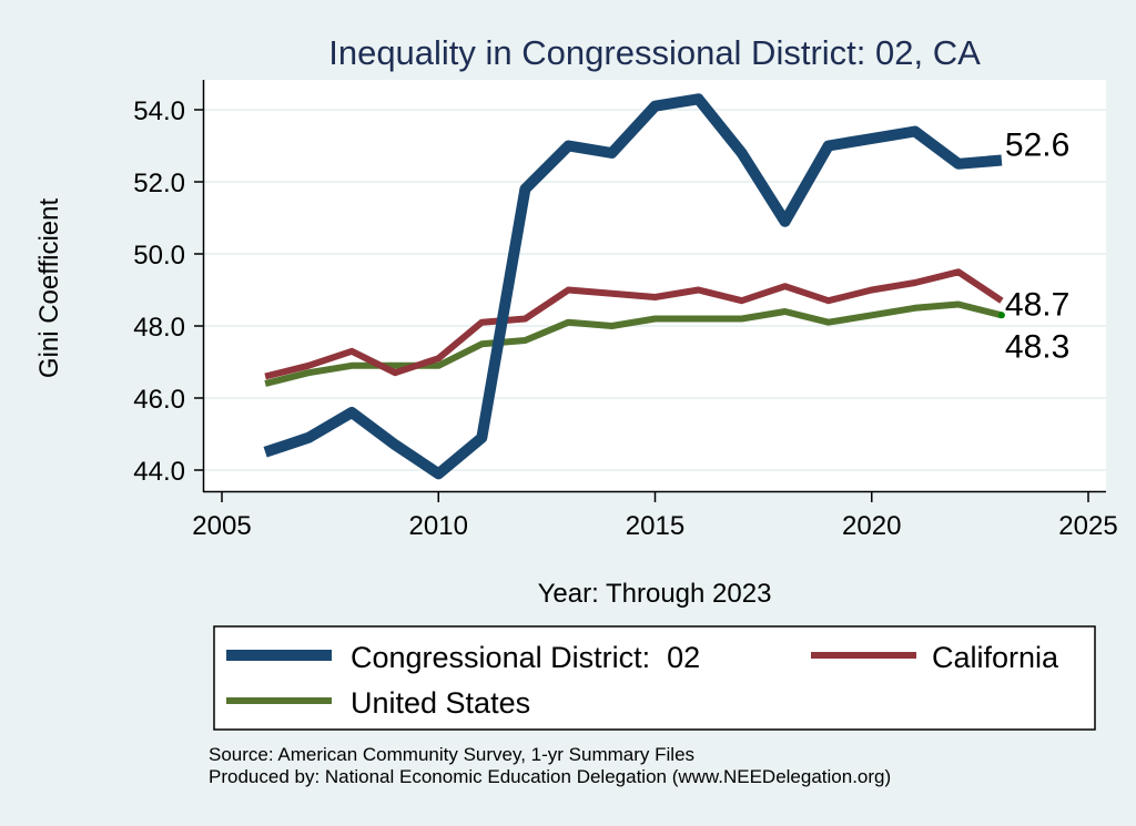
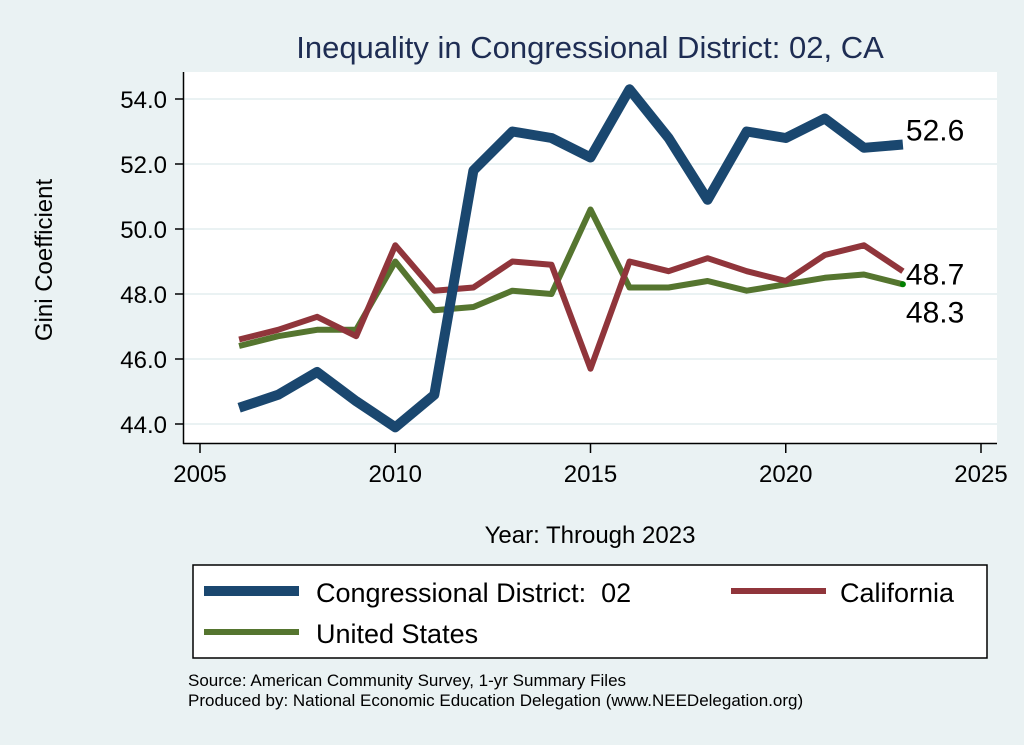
California/2010: 47.1 -> 49.5
United States/2010: 46.9 -> 49.0
Congressional District: 02/2015: 54.1 -> 52.2
California/2015: 48.8 -> 45.7
United States/2015: 48.2 -> 50.6
Congressional District: 02/2020: 53.2 -> 52.8
California/2020: 49.0 -> 48.4
